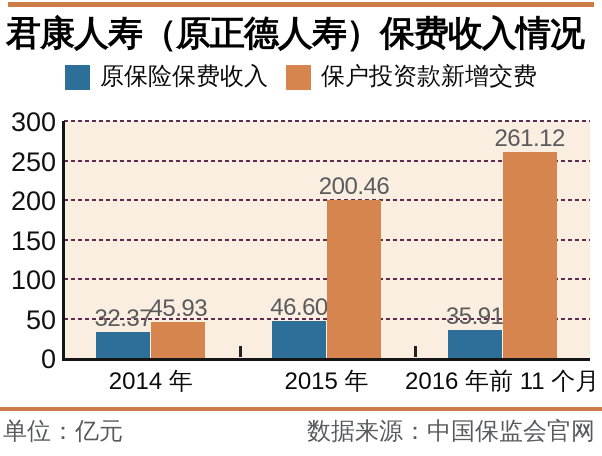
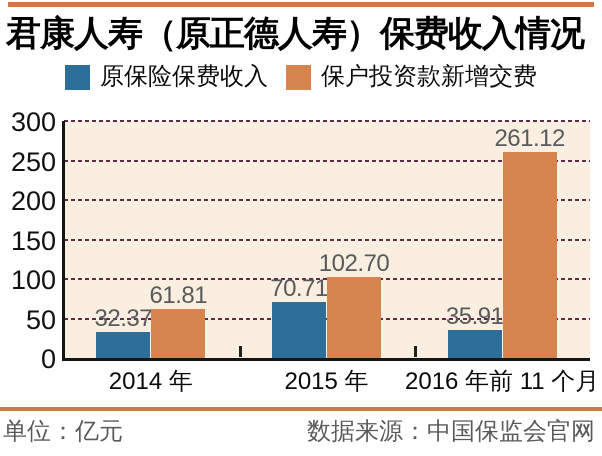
保户投资款新增交费/2014 年: 45.93 -> 61.81
原保险保费收入/2015 年: 46.60 -> 70.71
保户投资款新增交费/2015 年: 200.46 -> 102.70
